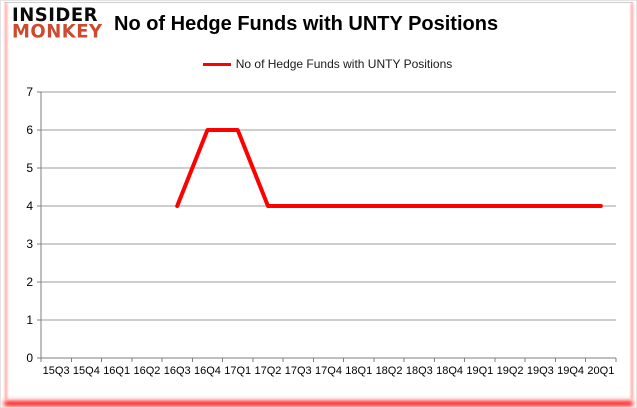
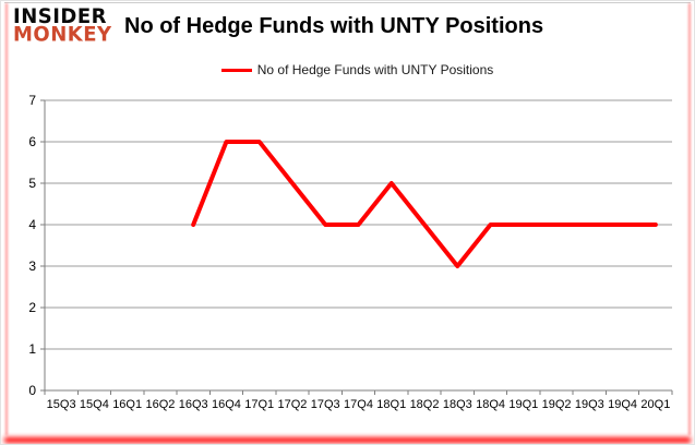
17Q2: 4 -> 5
18Q1: 4 -> 5
18Q3: 4 -> 3
